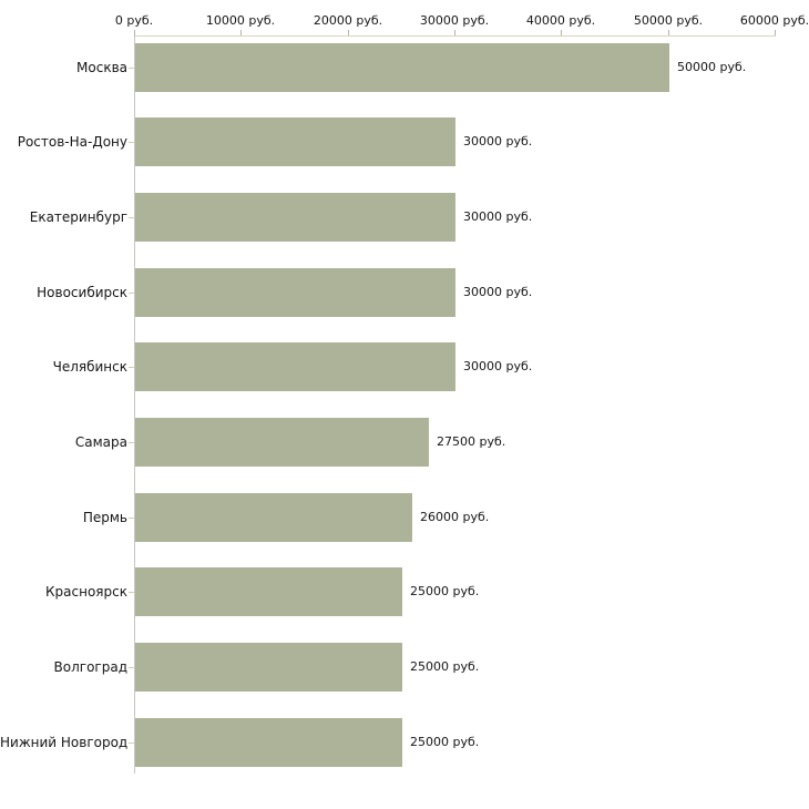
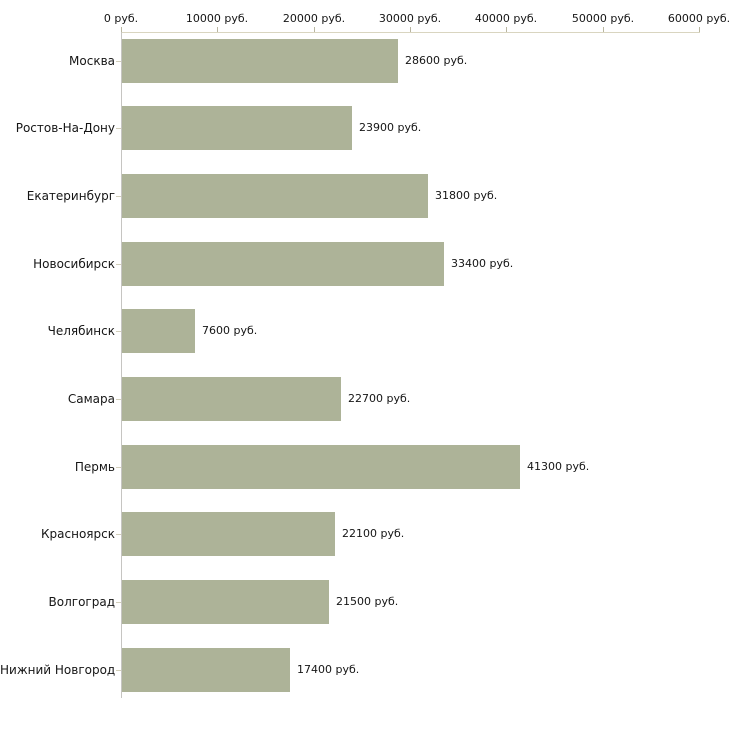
Москва: 50000 -> 28600
Ростов-На-Дону: 30000 -> 23900
Екатеринбург: 30000 -> 31800
Новосибирск: 30000 -> 33400
Челябинск: 30000 -> 7600
Самара: 27500 -> 22700
Пермь: 26000 -> 41300
Красноярск: 25000 -> 22100
Волгоград: 25000 -> 21500
Нижний Новгород: 25000 -> 17400
